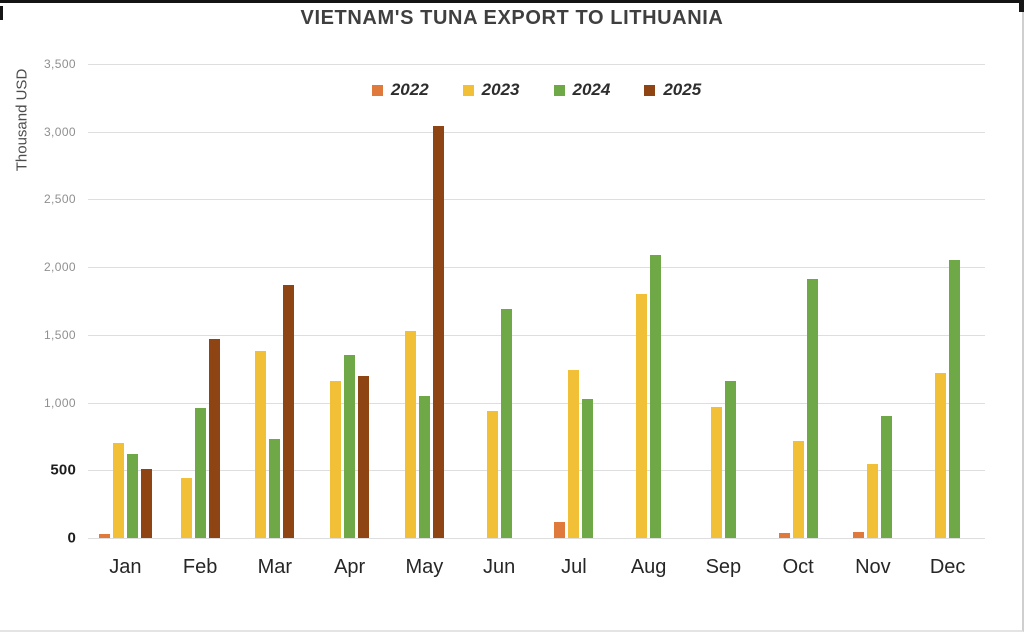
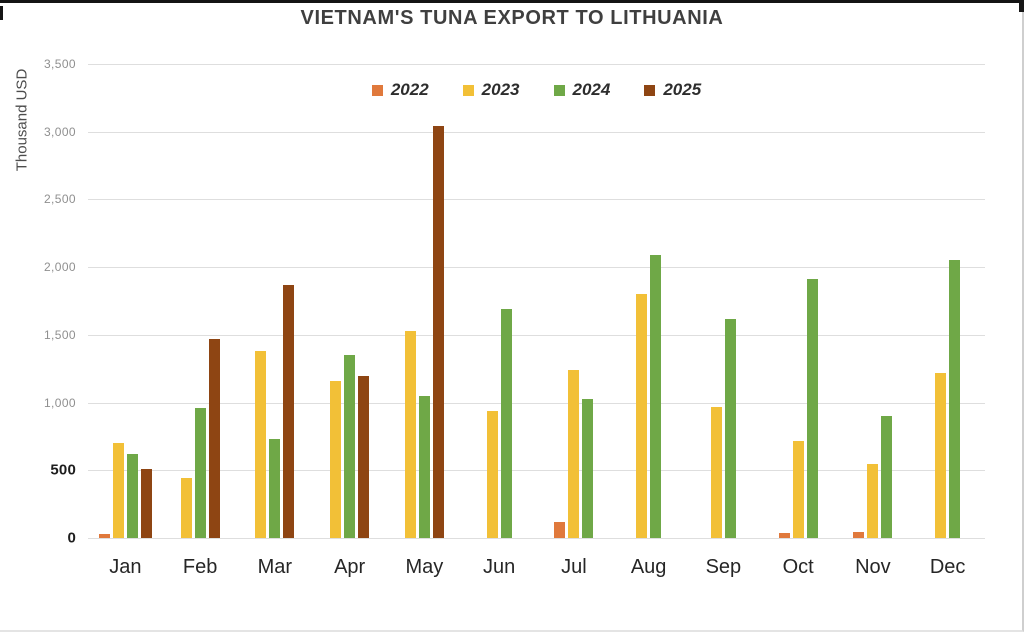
2024/Sep: 1160 -> 1620
